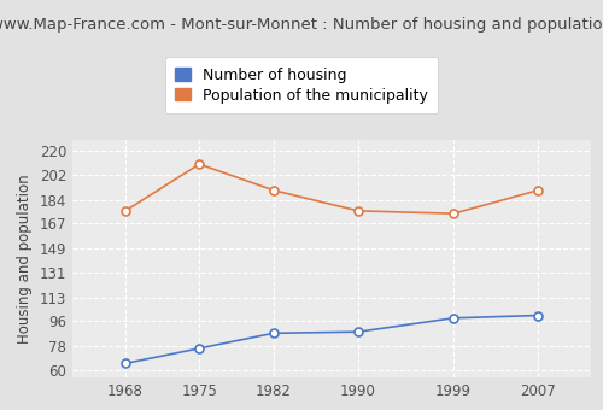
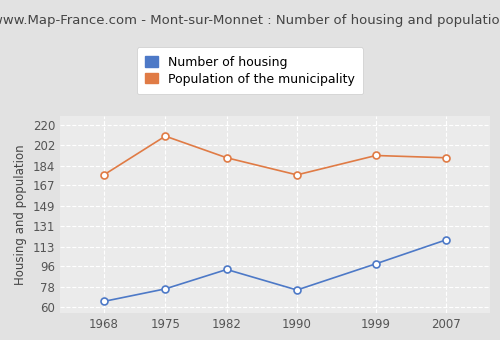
Number of housing/1982: 87 -> 93
Number of housing/1990: 88 -> 75
Population of the municipality/1999: 174 -> 193
Number of housing/2007: 100 -> 119
